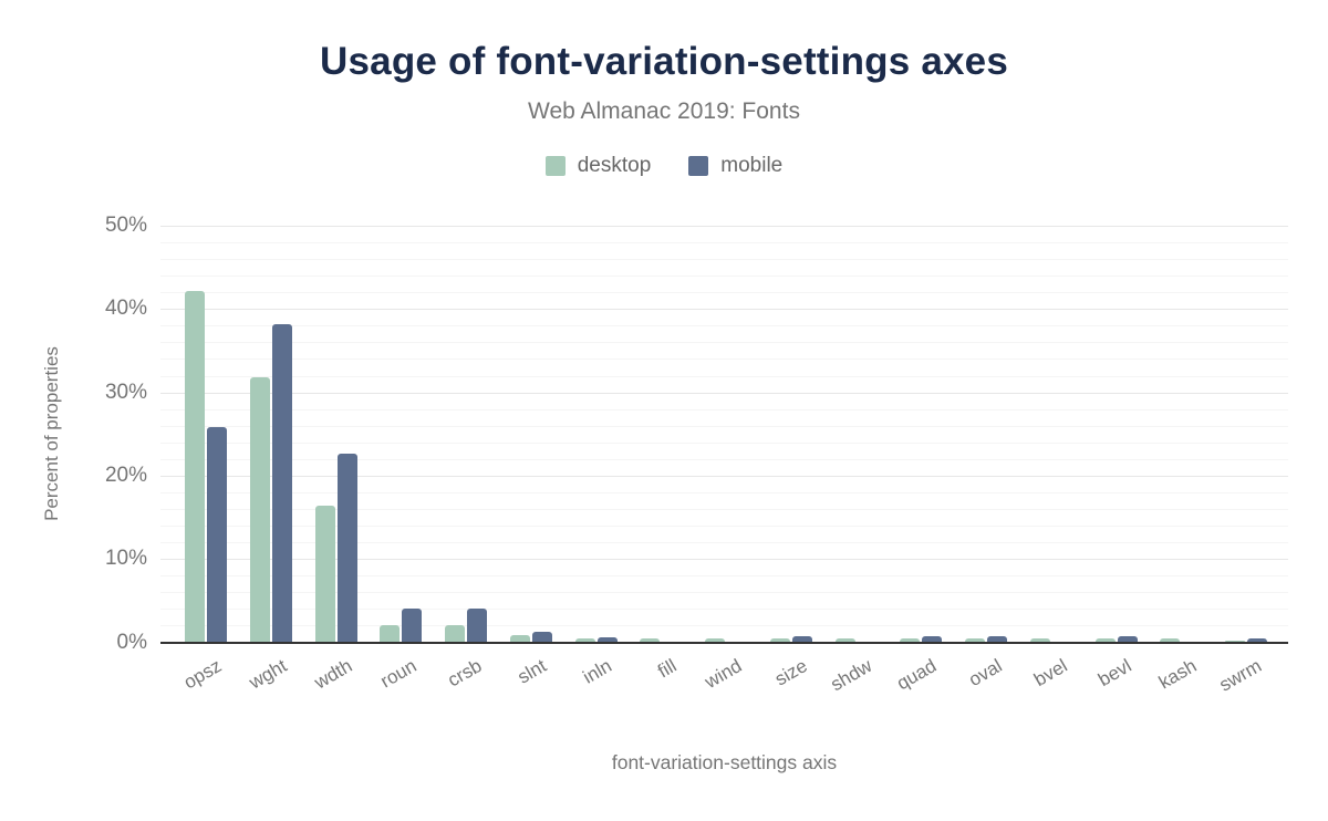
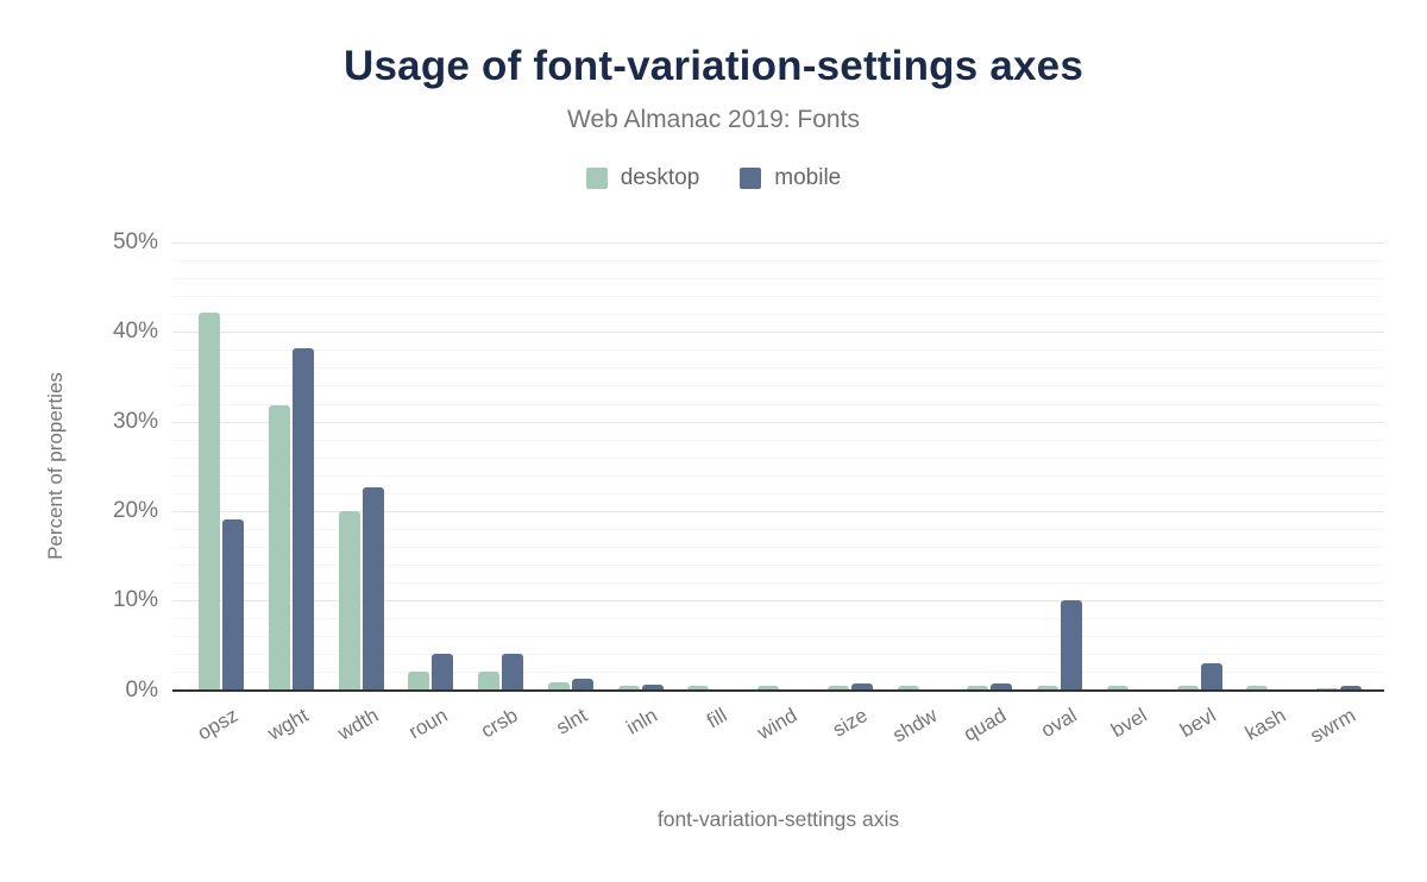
mobile/opsz: 26% -> 19%
desktop/wdth: 16% -> 20%
mobile/oval: 1% -> 10%
mobile/bevl: 1% -> 3%
